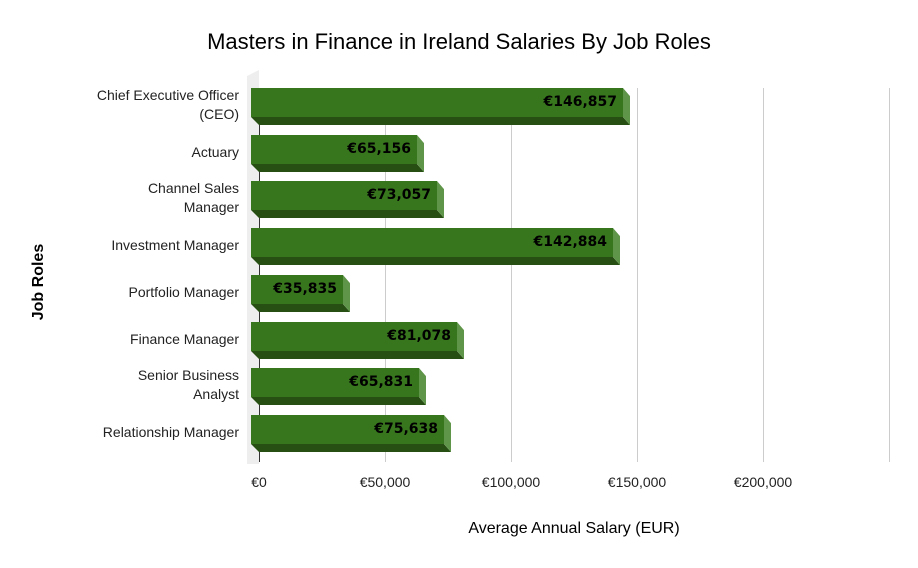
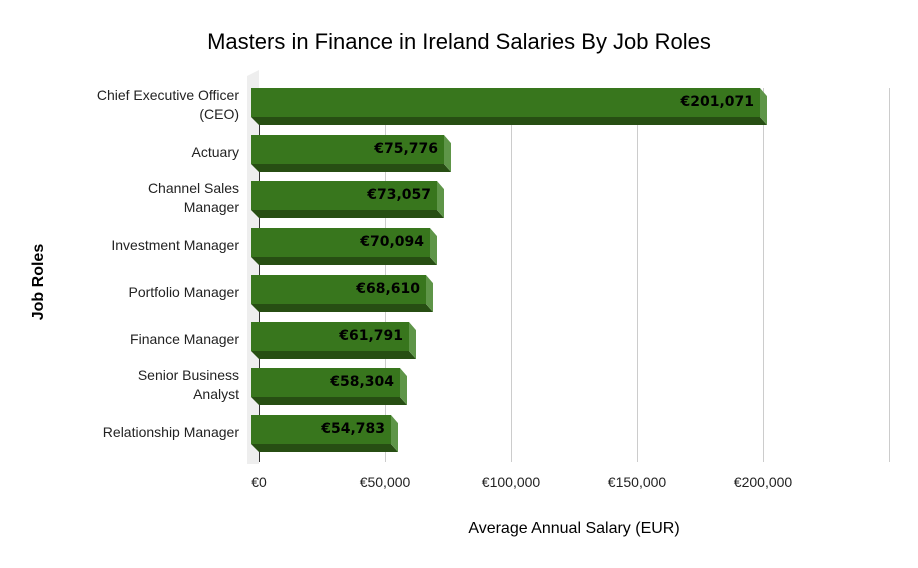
Chief Executive Officer (CEO): €146,857 -> €201,071
Actuary: €65,156 -> €75,776
Investment Manager: €142,884 -> €70,094
Portfolio Manager: €35,835 -> €68,610
Finance Manager: €81,078 -> €61,791
Senior Business Analyst: €65,831 -> €58,304
Relationship Manager: €75,638 -> €54,783
